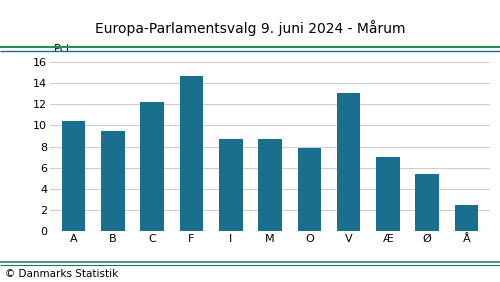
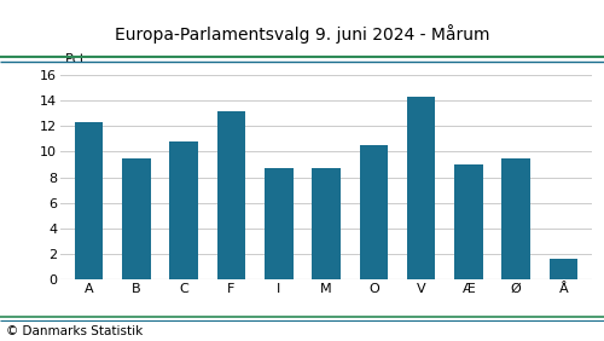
A: 10.4 -> 12.3
C: 12.2 -> 10.8
F: 14.7 -> 13.2
O: 7.9 -> 10.5
V: 13.1 -> 14.3
Æ: 7.0 -> 9.0
Ø: 5.4 -> 9.5
Å: 2.5 -> 1.6
